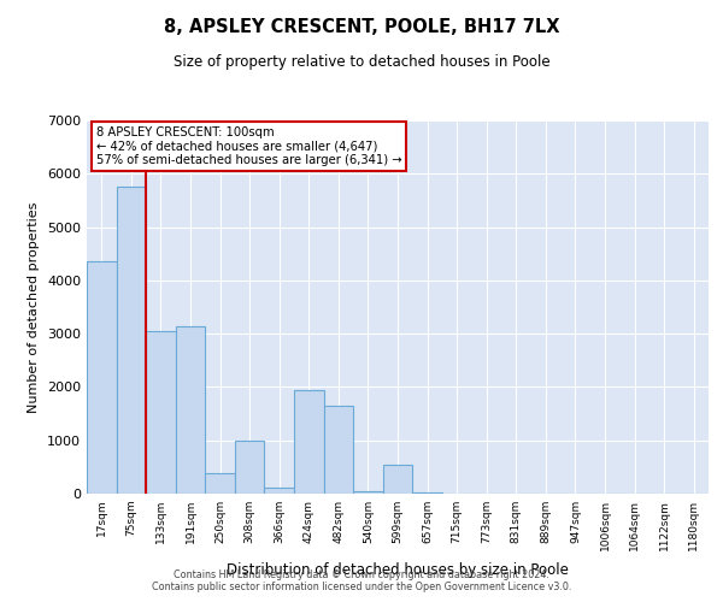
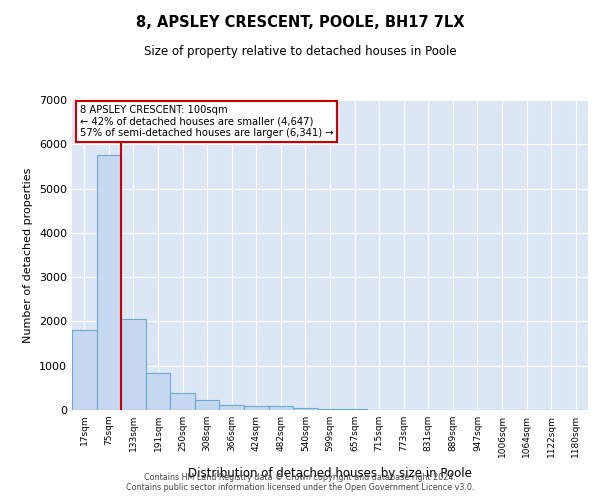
17sqm: 4350 -> 1800
133sqm: 3050 -> 2060
191sqm: 3150 -> 830
308sqm: 1000 -> 230
424sqm: 1950 -> 80
482sqm: 1650 -> 80
599sqm: 550 -> 30
